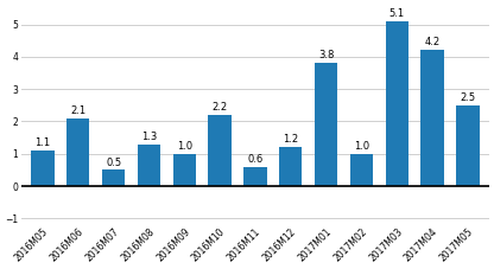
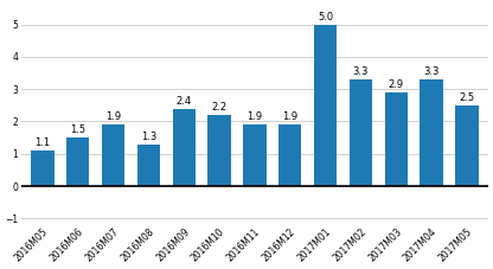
2016M06: 2.1 -> 1.5
2016M07: 0.5 -> 1.9
2016M09: 1.0 -> 2.4
2016M11: 0.6 -> 1.9
2016M12: 1.2 -> 1.9
2017M01: 3.8 -> 5.0
2017M02: 1.0 -> 3.3
2017M03: 5.1 -> 2.9
2017M04: 4.2 -> 3.3
